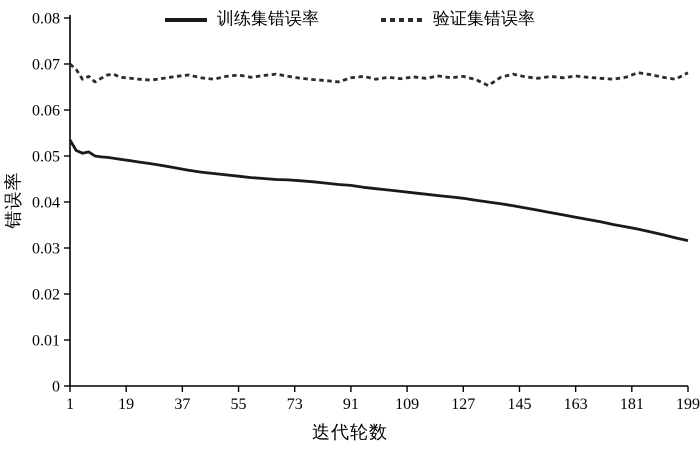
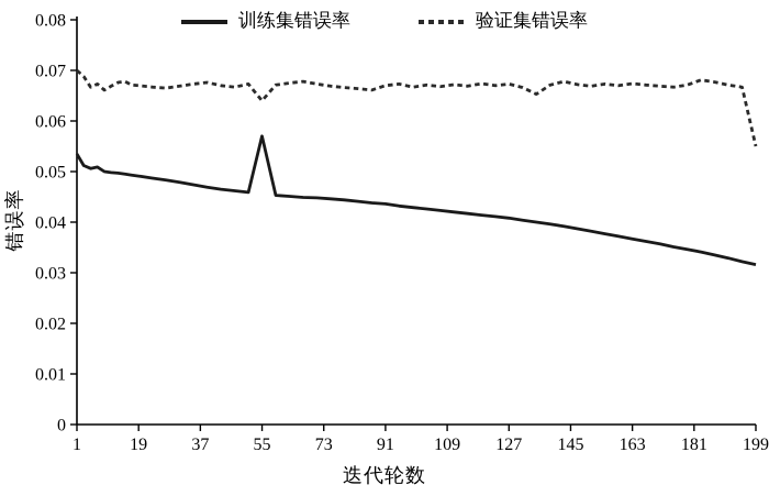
训练集错误率/55: 0.046 -> 0.057
验证集错误率/55: 0.068 -> 0.064
验证集错误率/199: 0.068 -> 0.055
